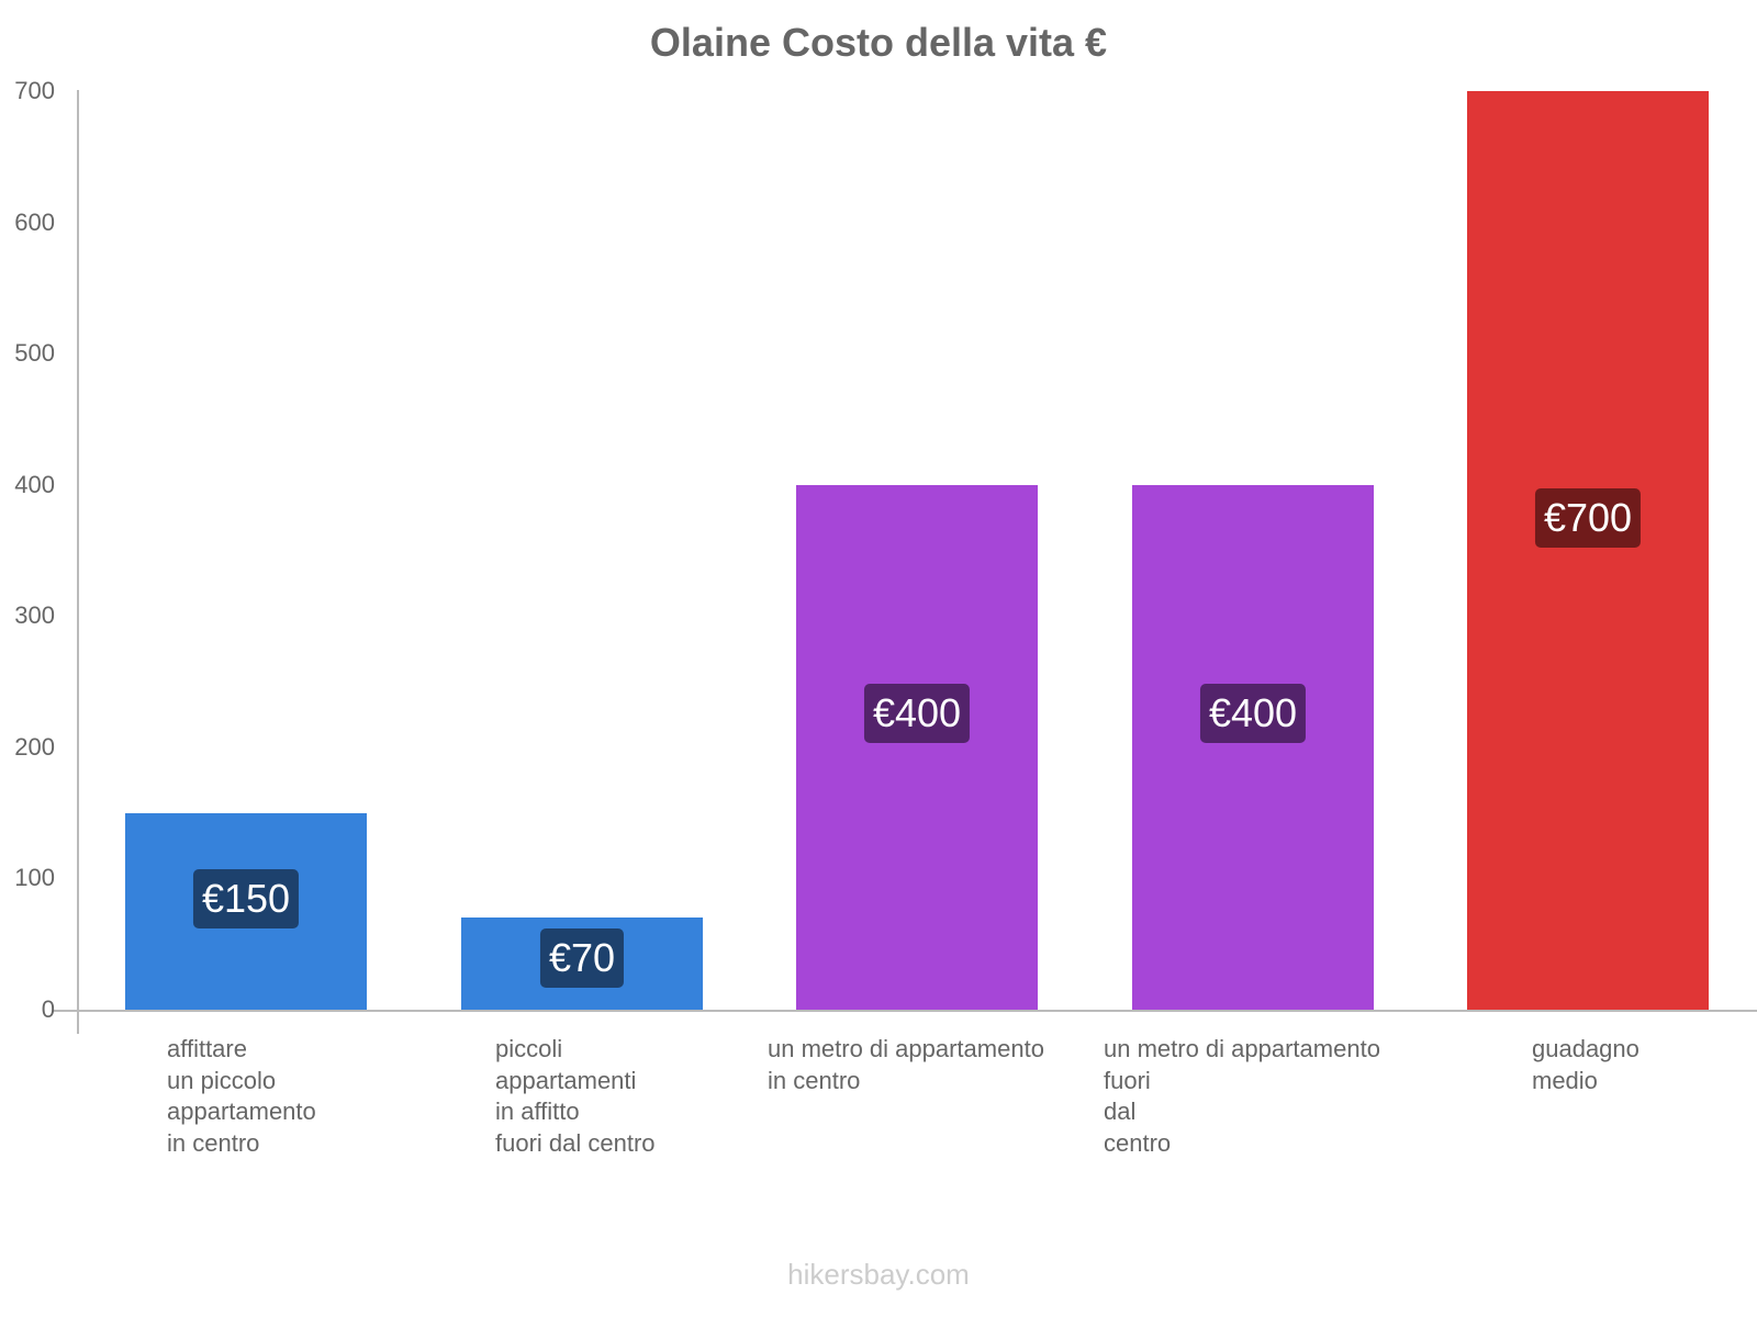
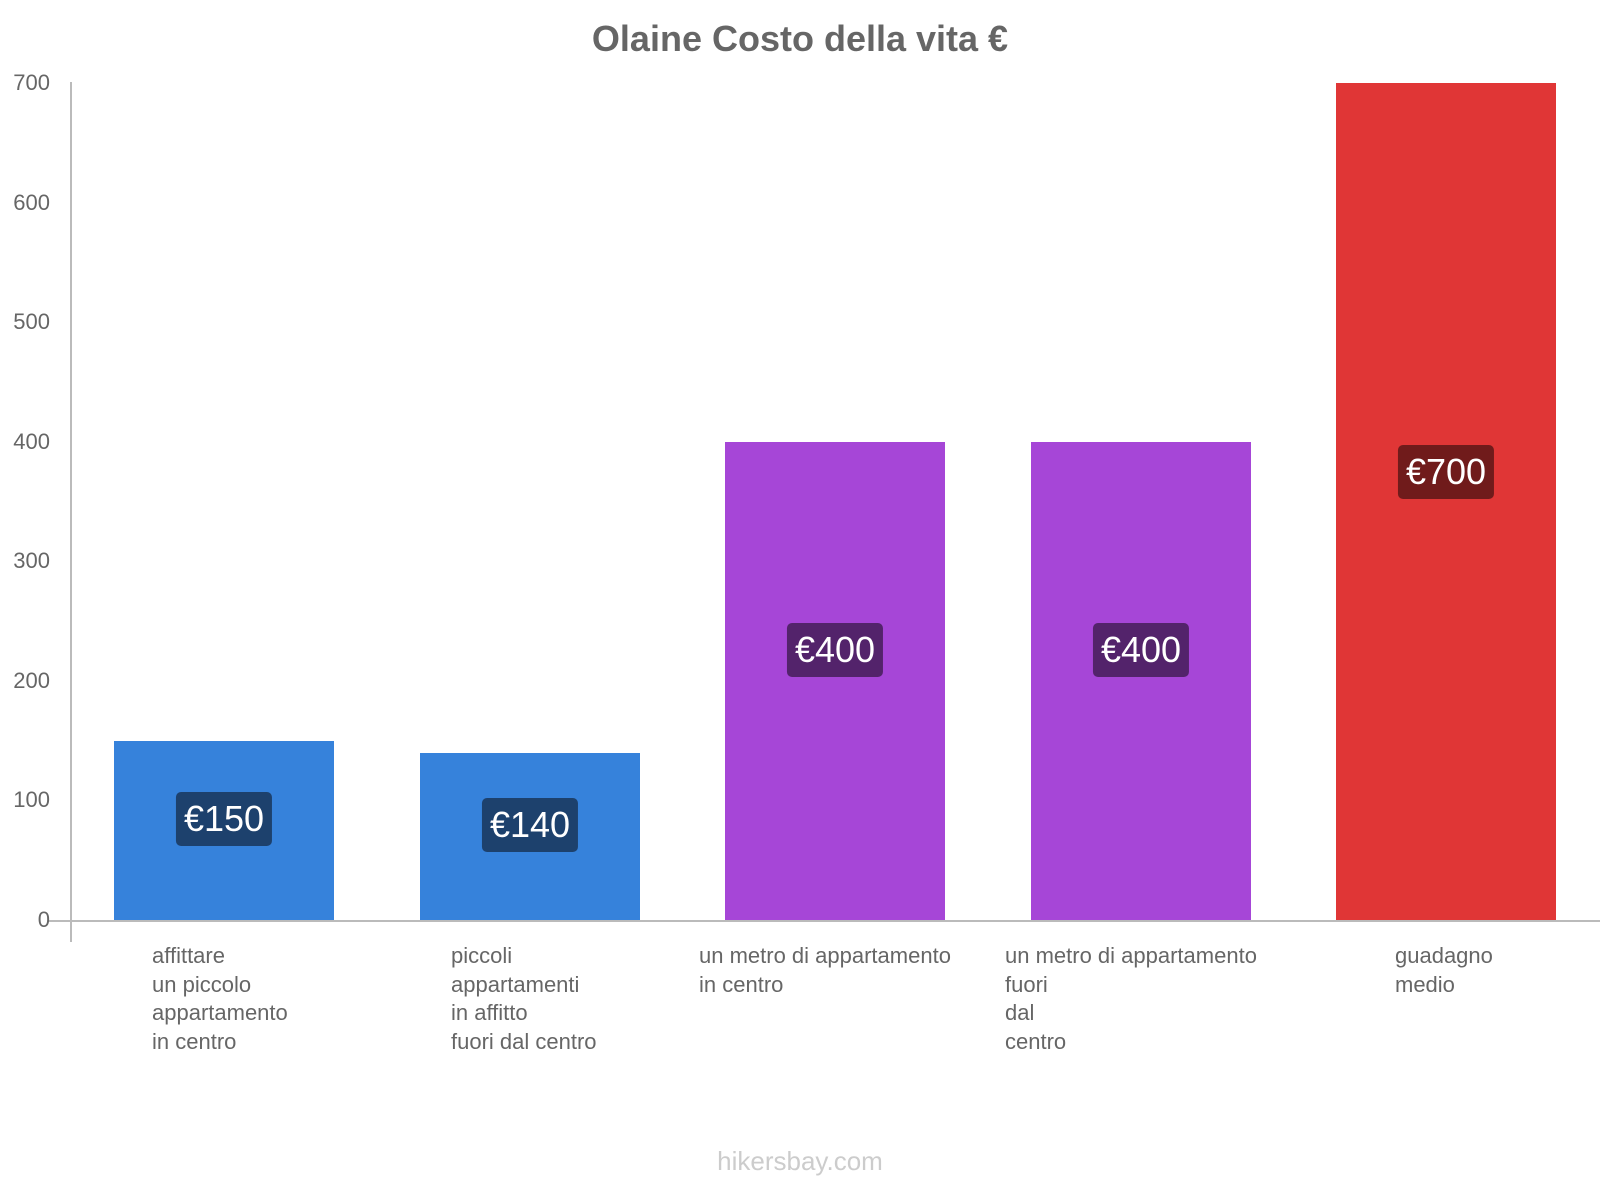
piccoli appartamenti in affitto fuori dal centro: €70 -> €140
